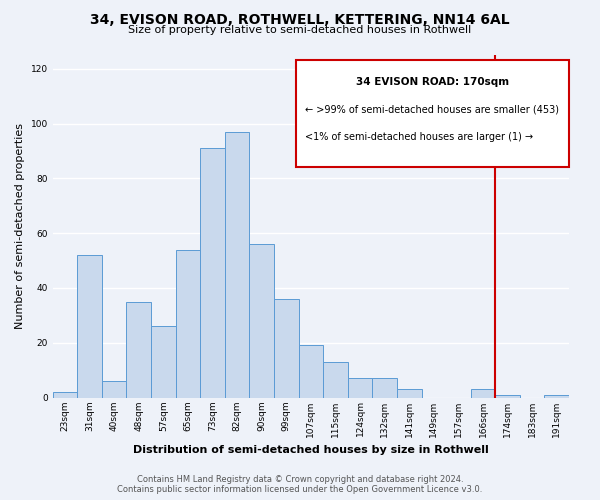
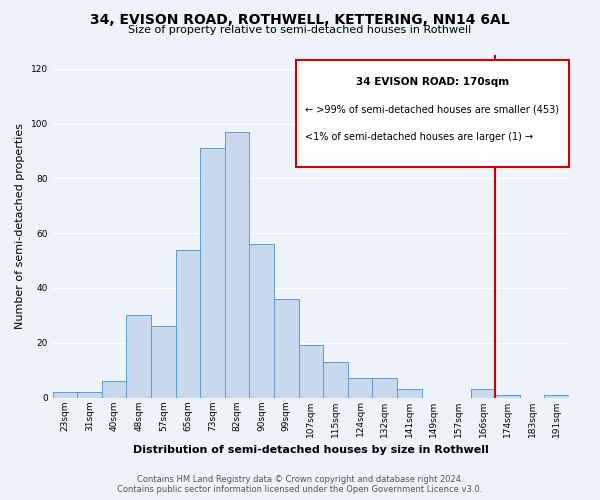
31sqm: 52 -> 2
48sqm: 35 -> 30
